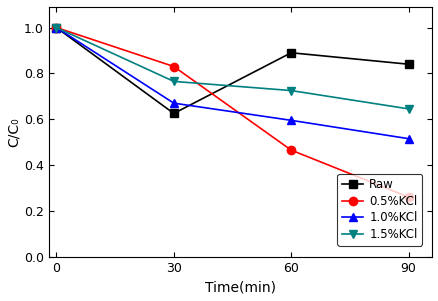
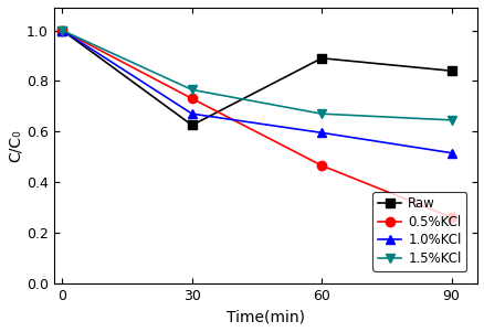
0.5%KCl/30: 0.830 -> 0.730
1.5%KCl/60: 0.725 -> 0.670
